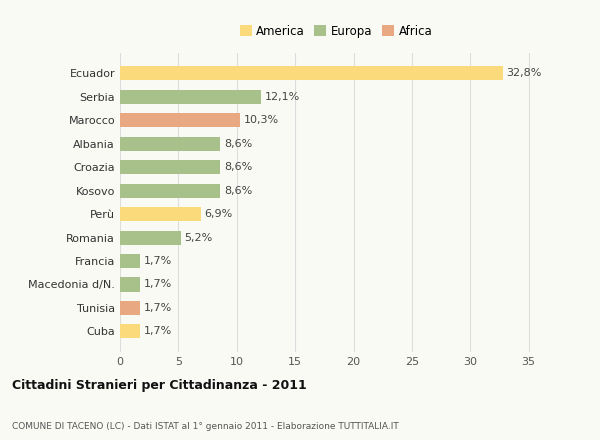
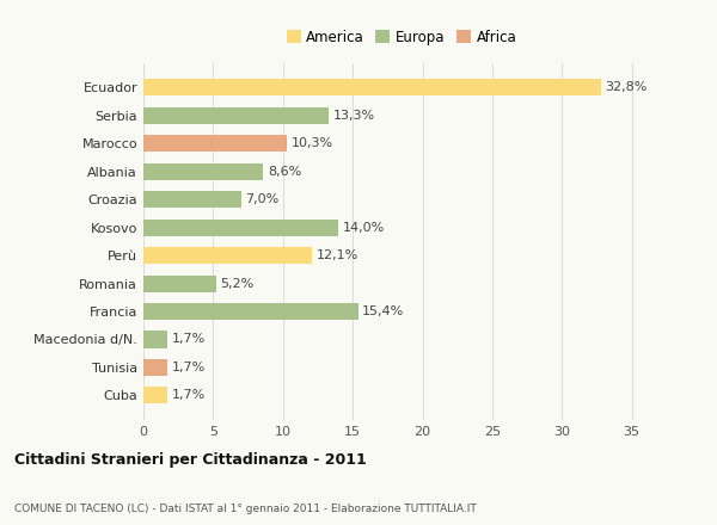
Serbia: 12,1% -> 13,3%
Croazia: 8,6% -> 7,0%
Kosovo: 8,6% -> 14,0%
Perù: 6,9% -> 12,1%
Francia: 1,7% -> 15,4%
